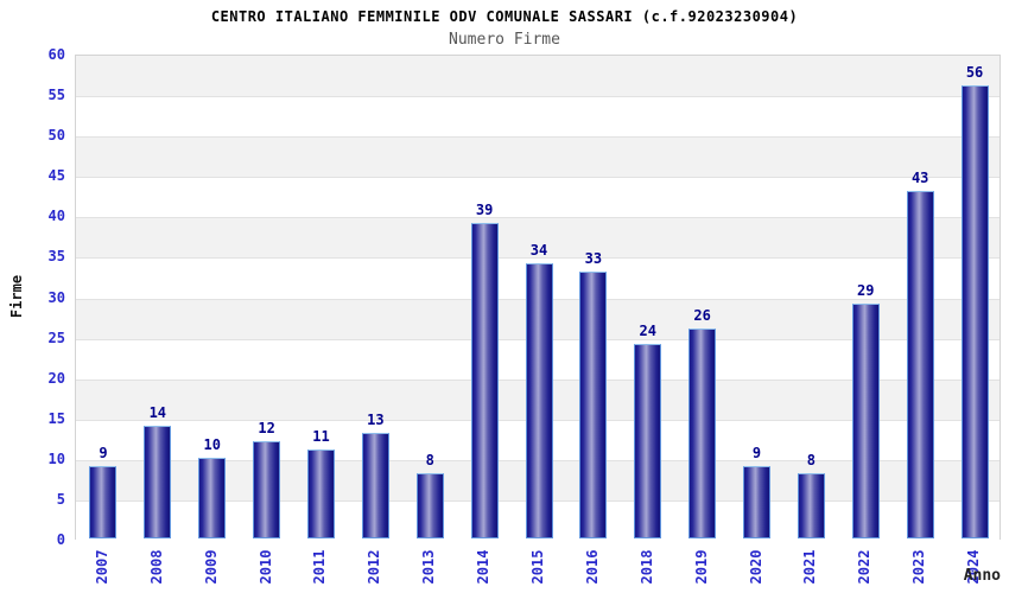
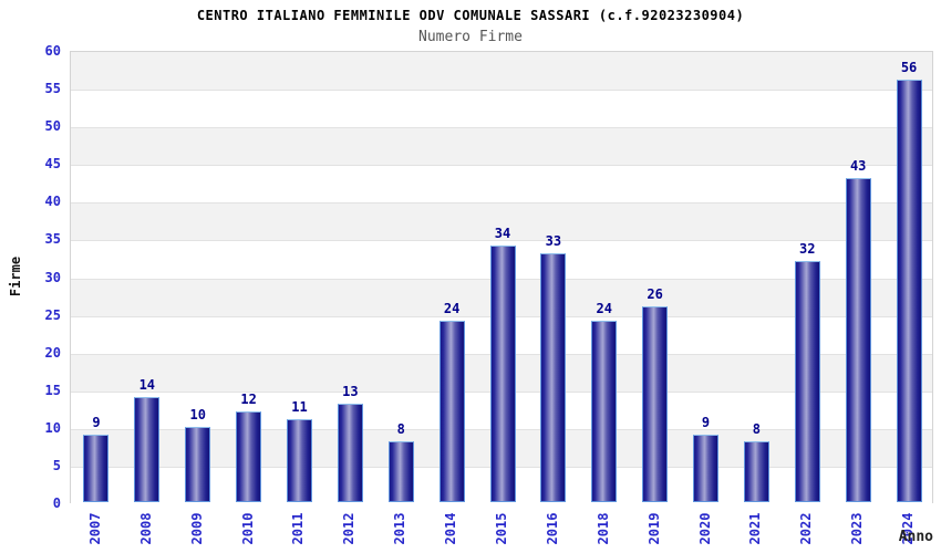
2014: 39 -> 24
2022: 29 -> 32
